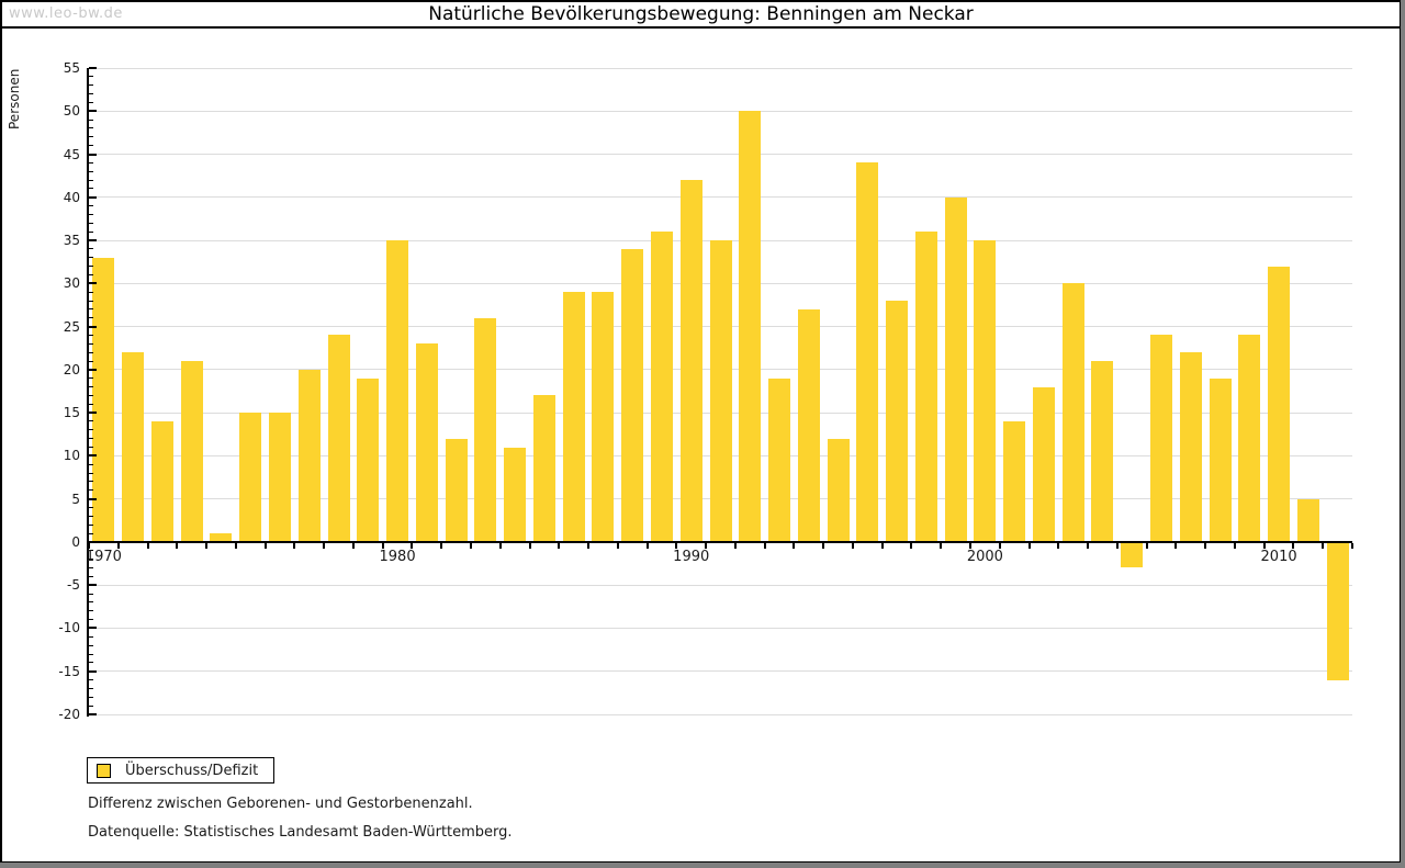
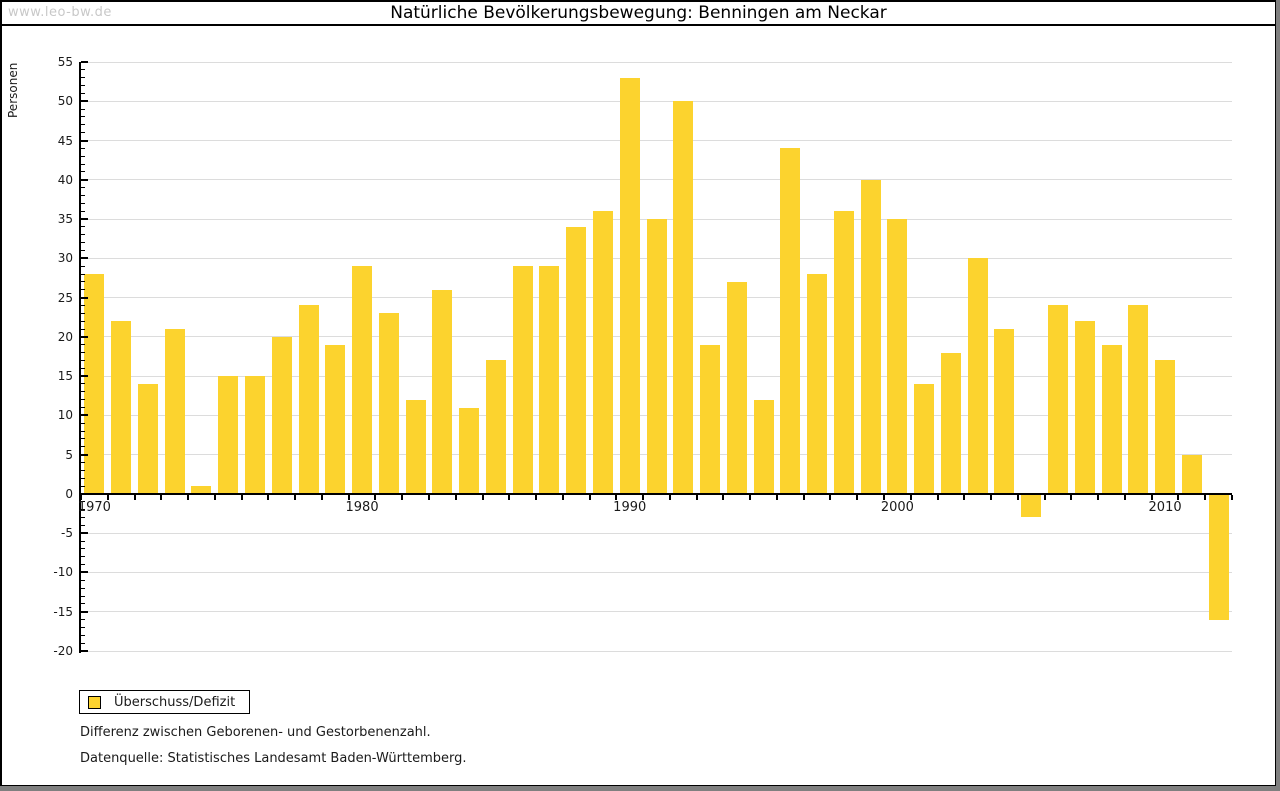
1970: 33 -> 28
1980: 35 -> 29
1990: 42 -> 53
2010: 32 -> 17
